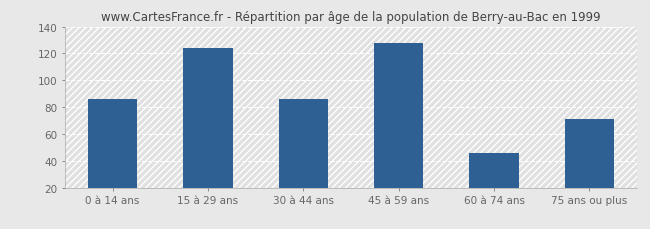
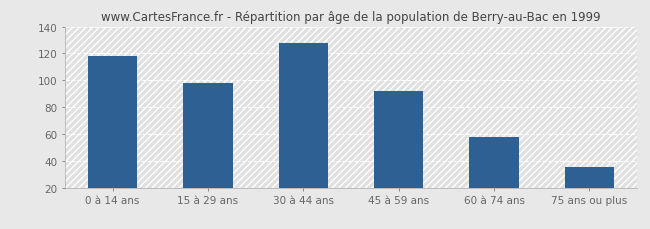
0 à 14 ans: 86 -> 118
15 à 29 ans: 124 -> 98
30 à 44 ans: 86 -> 128
45 à 59 ans: 128 -> 92
60 à 74 ans: 46 -> 58
75 ans ou plus: 71 -> 35
